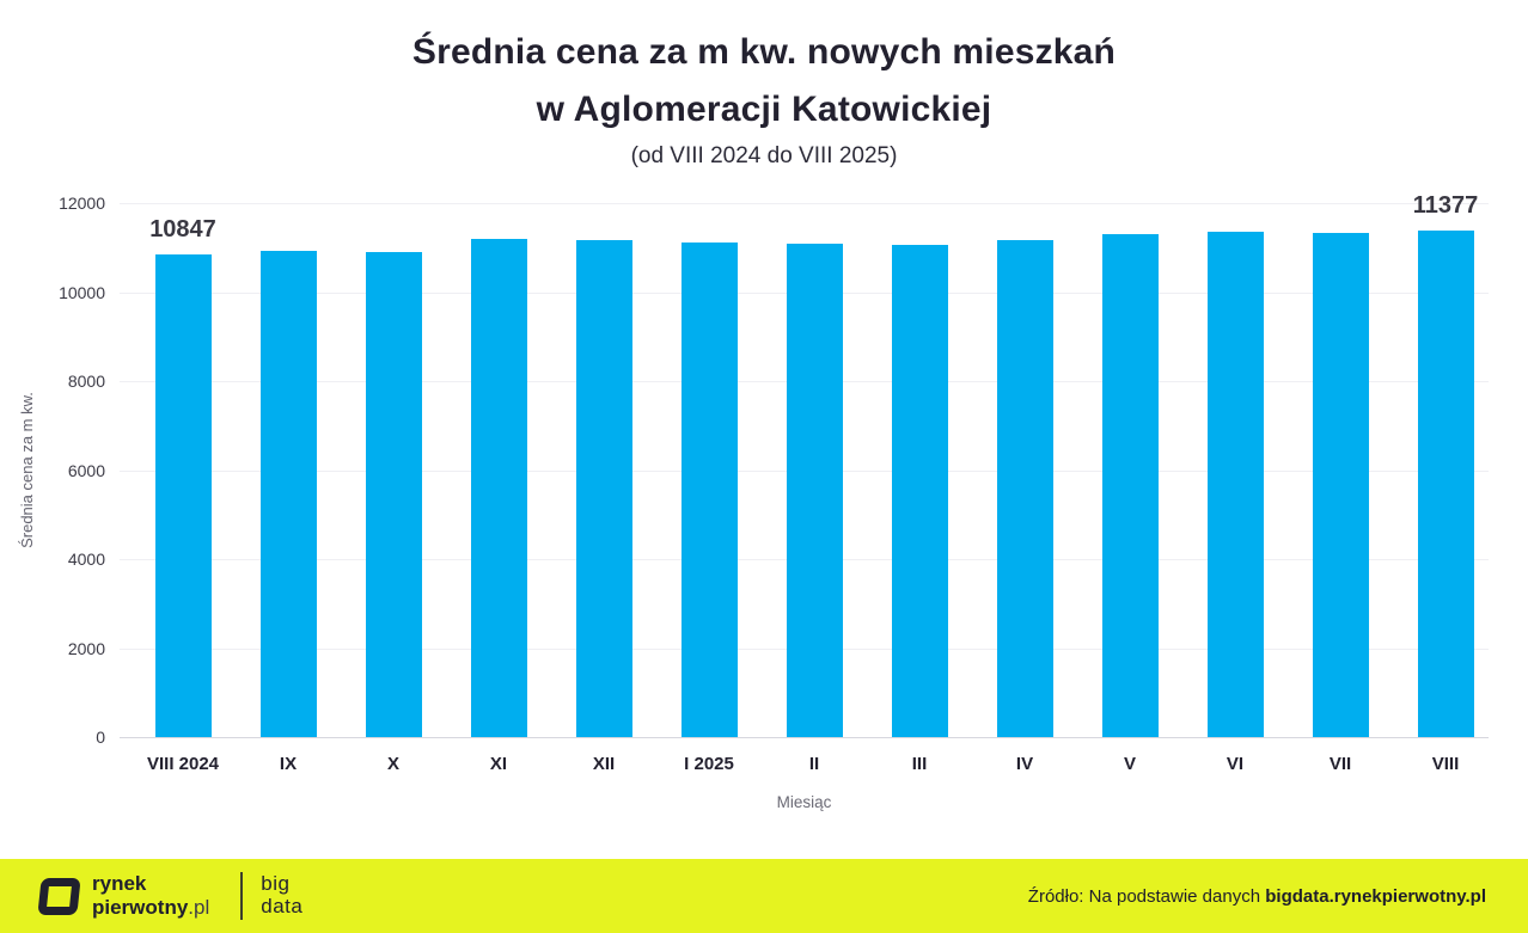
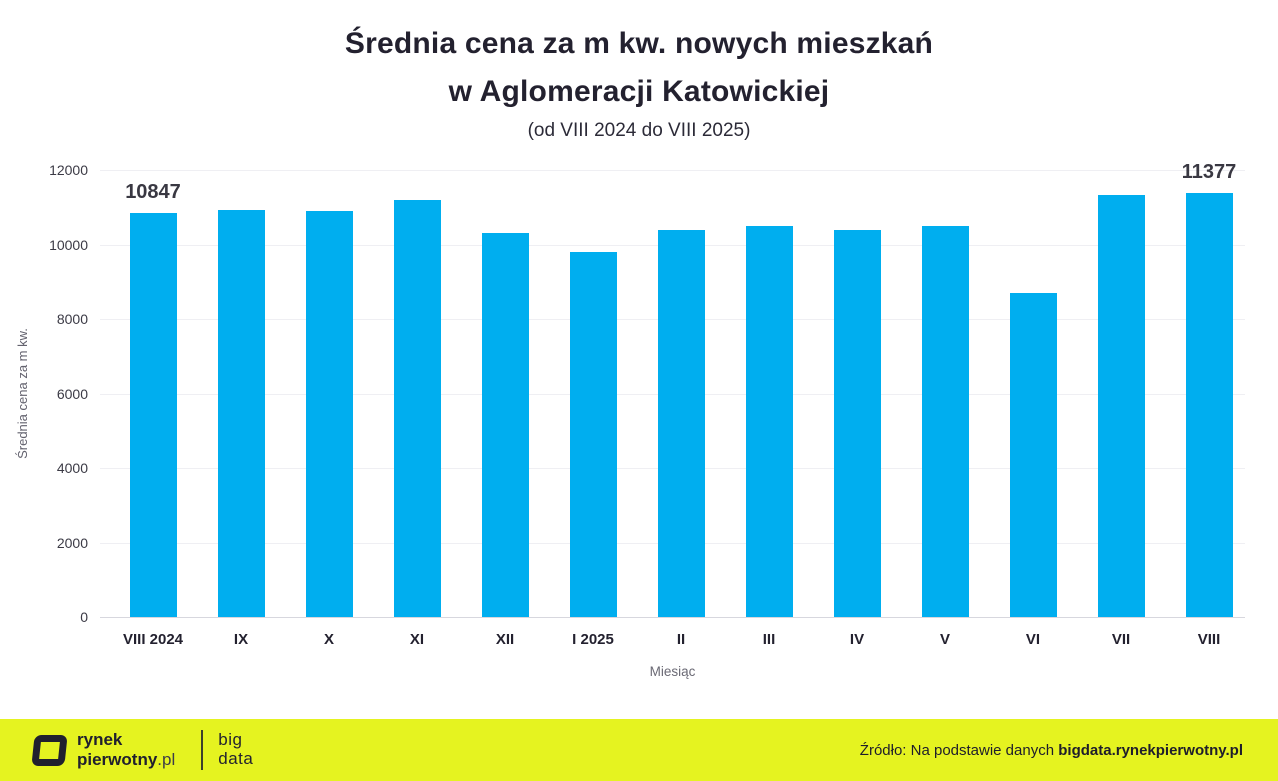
XII: 11200 -> 10300
I 2025: 11100 -> 9800
II: 11100 -> 10400
III: 11100 -> 10500
IV: 11200 -> 10400
V: 11300 -> 10500
VI: 11400 -> 8700
